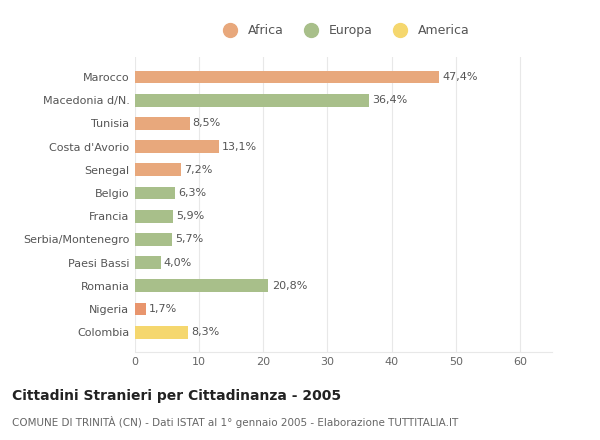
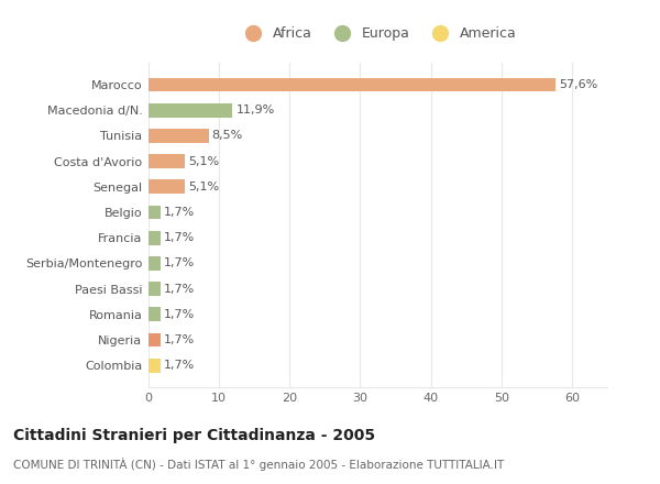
Marocco: 47,4% -> 57,6%
Macedonia d/N.: 36,4% -> 11,9%
Costa d'Avorio: 13,1% -> 5,1%
Senegal: 7,2% -> 5,1%
Belgio: 6,3% -> 1,7%
Francia: 5,9% -> 1,7%
Serbia/Montenegro: 5,7% -> 1,7%
Paesi Bassi: 4,0% -> 1,7%
Romania: 20,8% -> 1,7%
Colombia: 8,3% -> 1,7%
